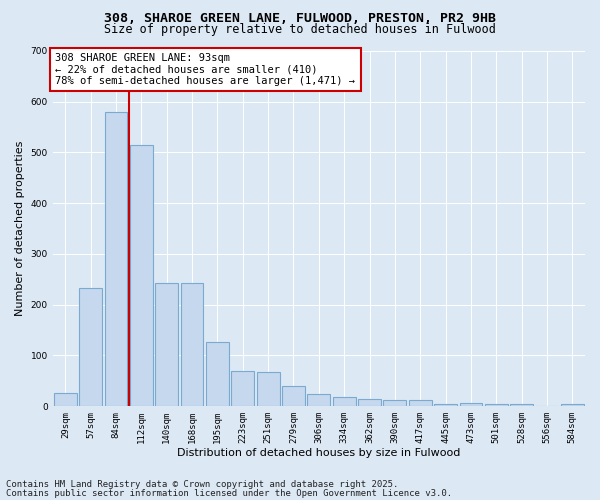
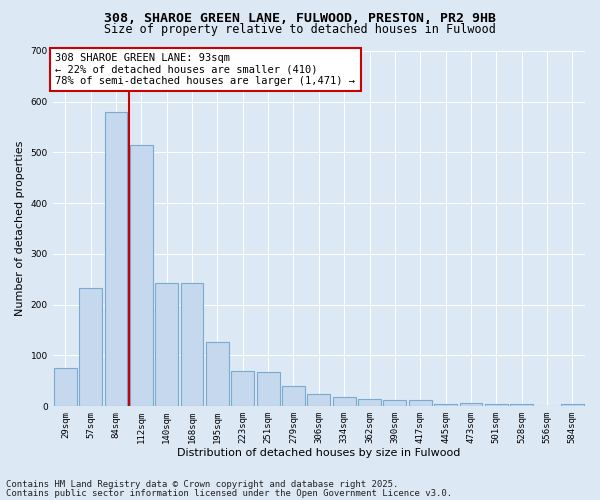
29sqm: 27 -> 76
